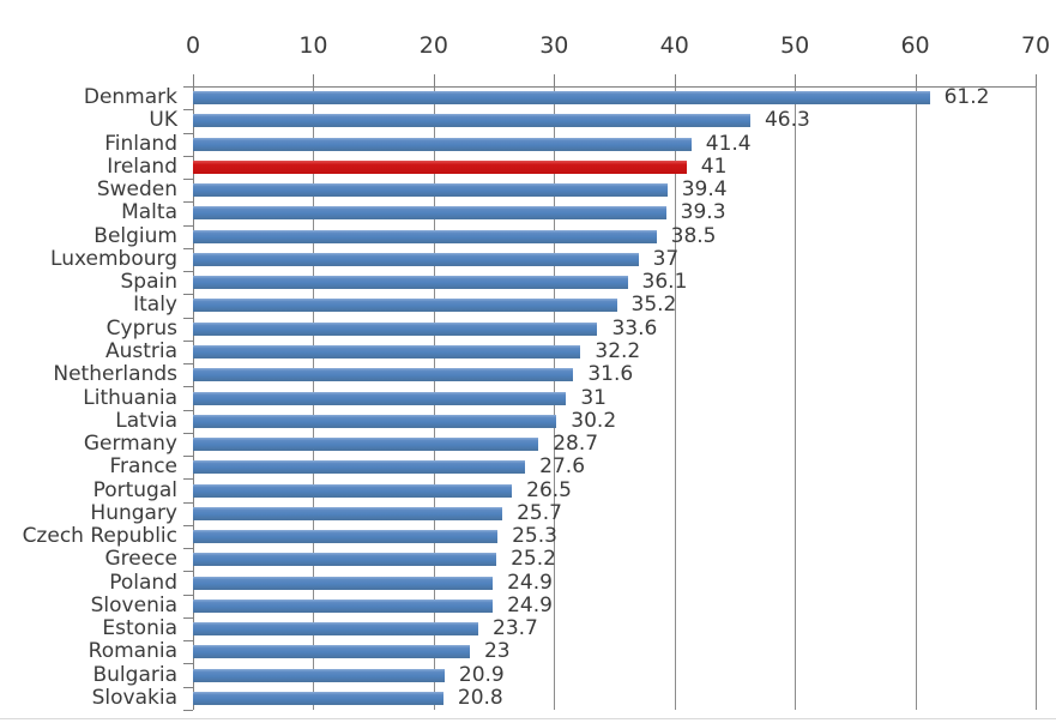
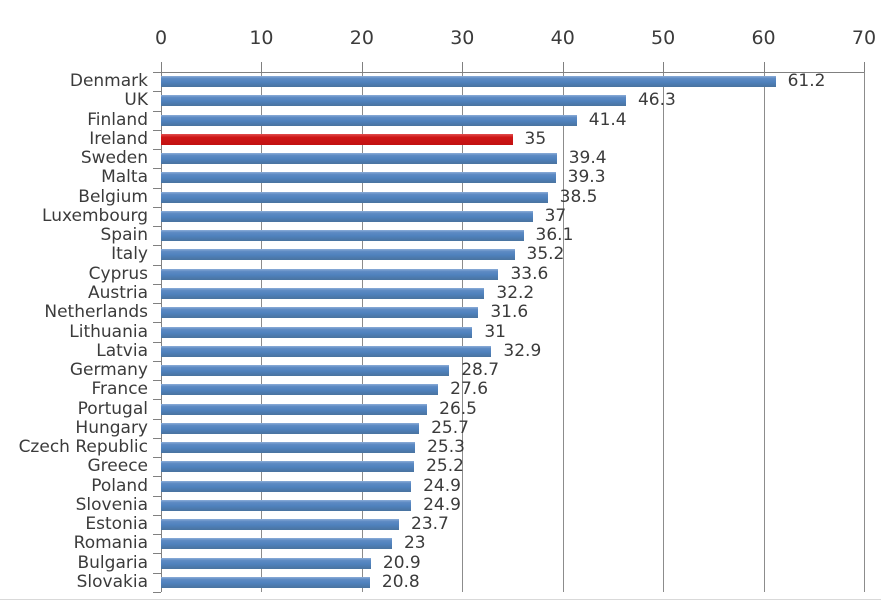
Ireland: 41 -> 35
Latvia: 30.2 -> 32.9
